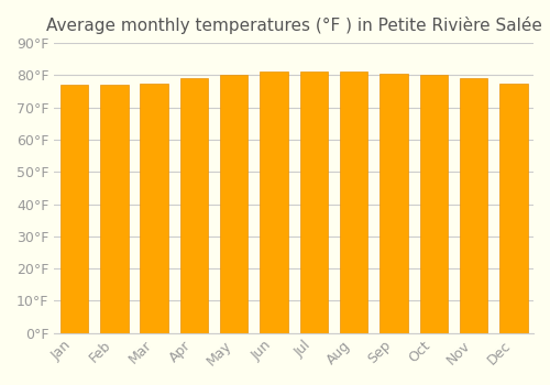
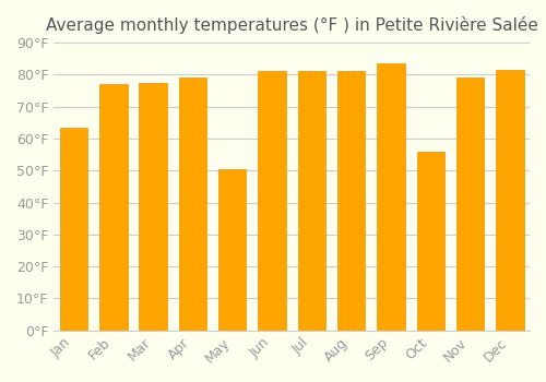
Jan: 77.0°F -> 63.5°F
May: 80.0°F -> 50.5°F
Sep: 80.5°F -> 83.5°F
Oct: 80.0°F -> 56.0°F
Dec: 77.5°F -> 81.5°F
